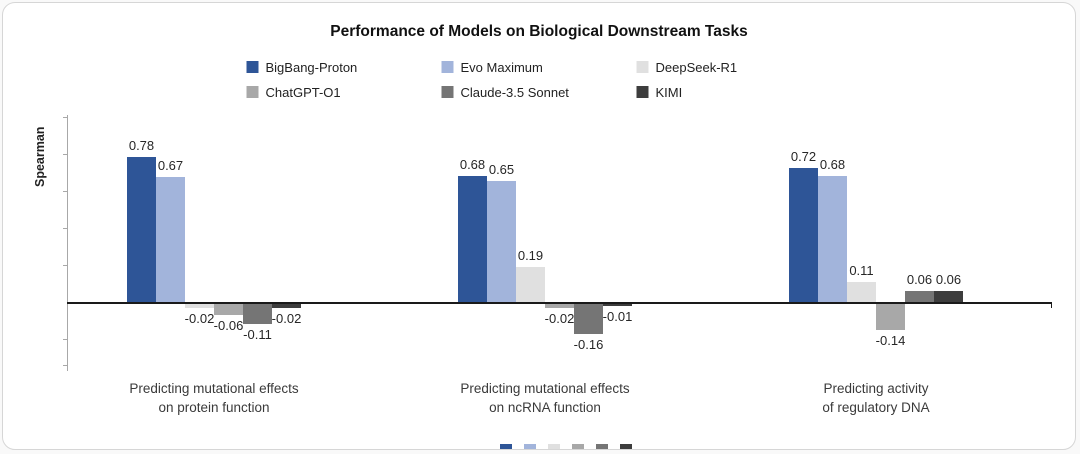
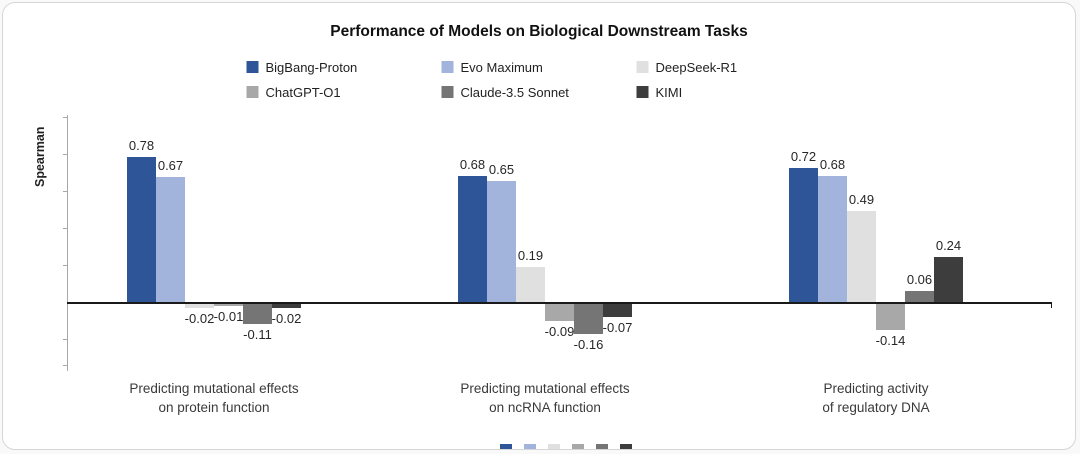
ChatGPT-O1/Predicting mutational effects on protein function: -0.06 -> -0.01
ChatGPT-O1/Predicting mutational effects on ncRNA function: -0.02 -> -0.09
KIMI/Predicting mutational effects on ncRNA function: -0.01 -> -0.07
DeepSeek-R1/Predicting activity of regulatory DNA: 0.11 -> 0.49
KIMI/Predicting activity of regulatory DNA: 0.06 -> 0.24
